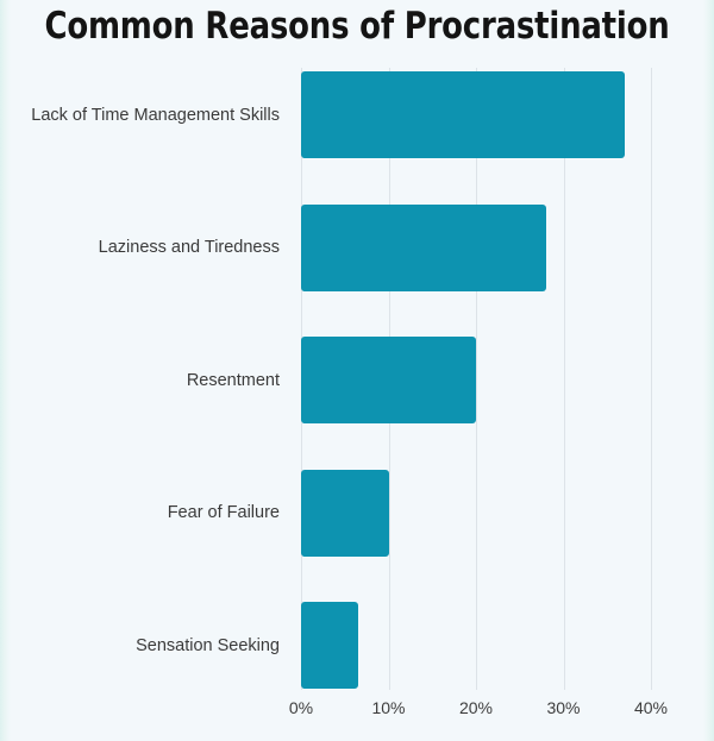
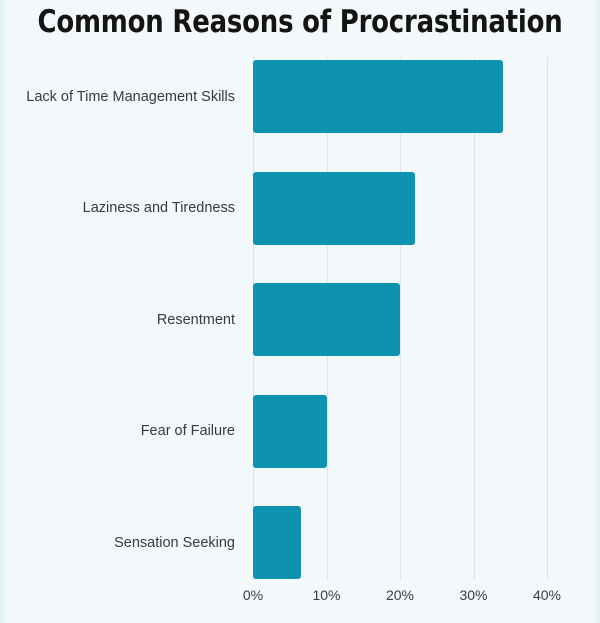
Lack of Time Management Skills: 37% -> 34%
Laziness and Tiredness: 28% -> 22%
